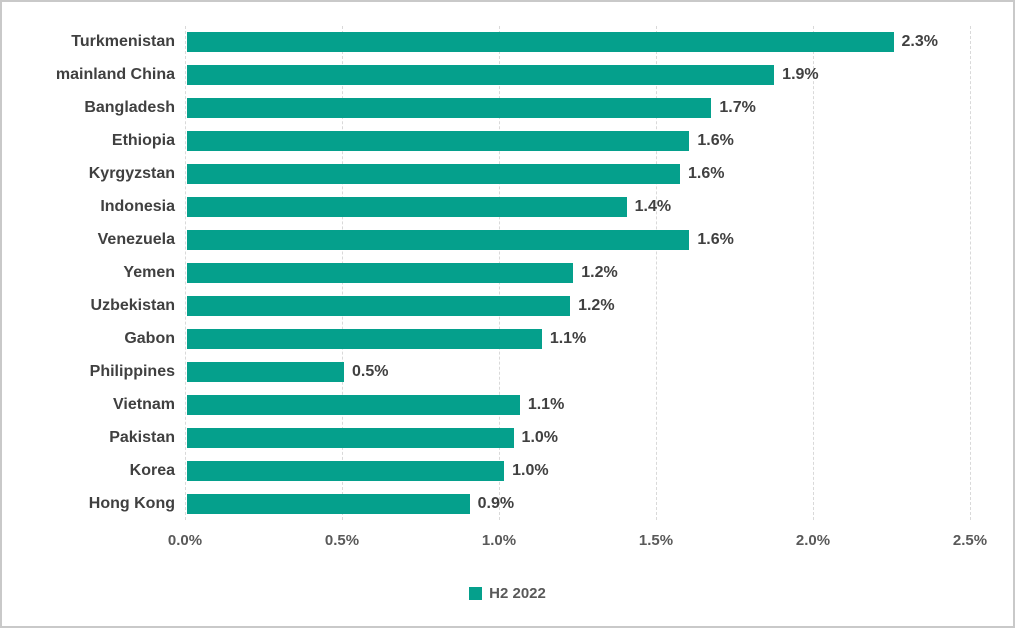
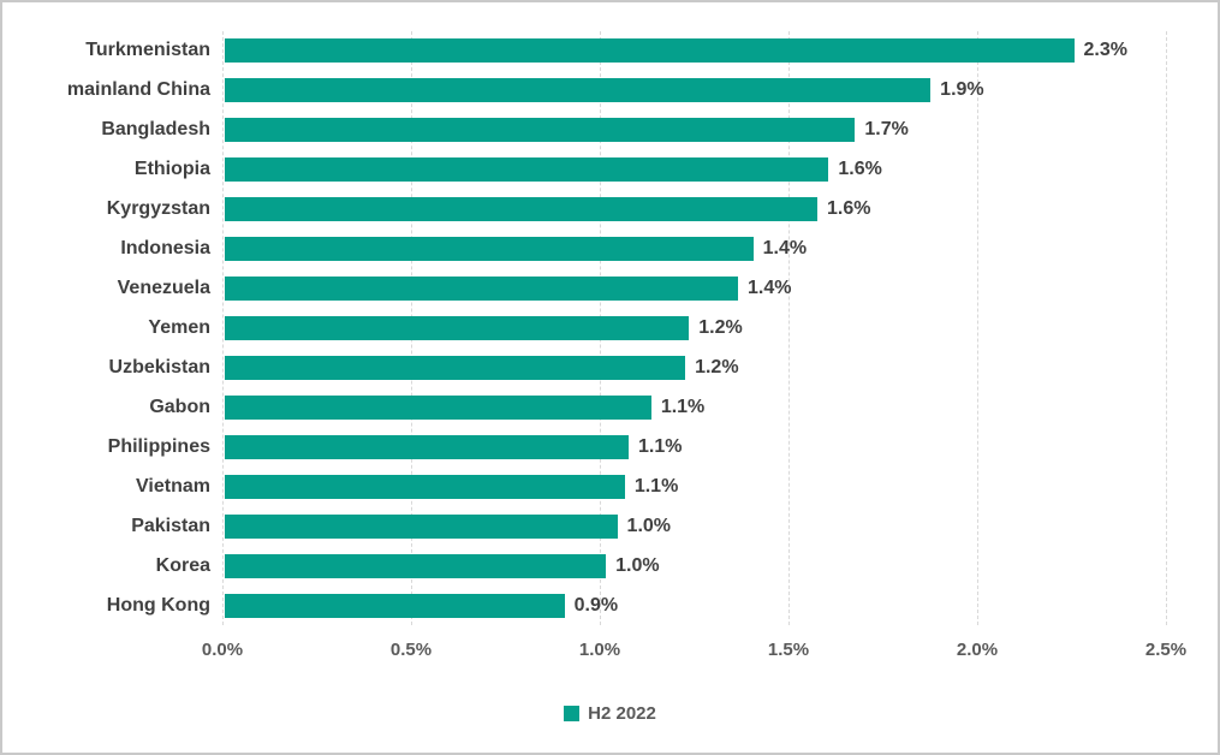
Venezuela: 1.6% -> 1.4%
Philippines: 0.5% -> 1.1%
